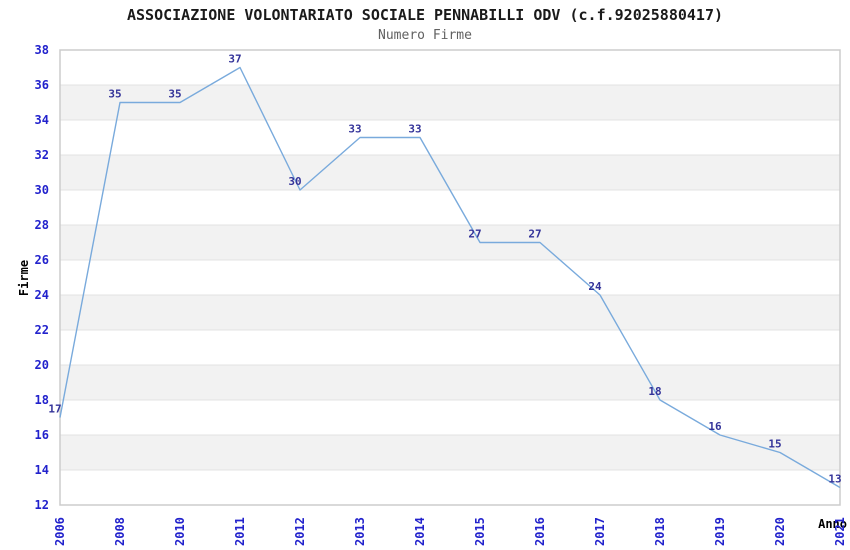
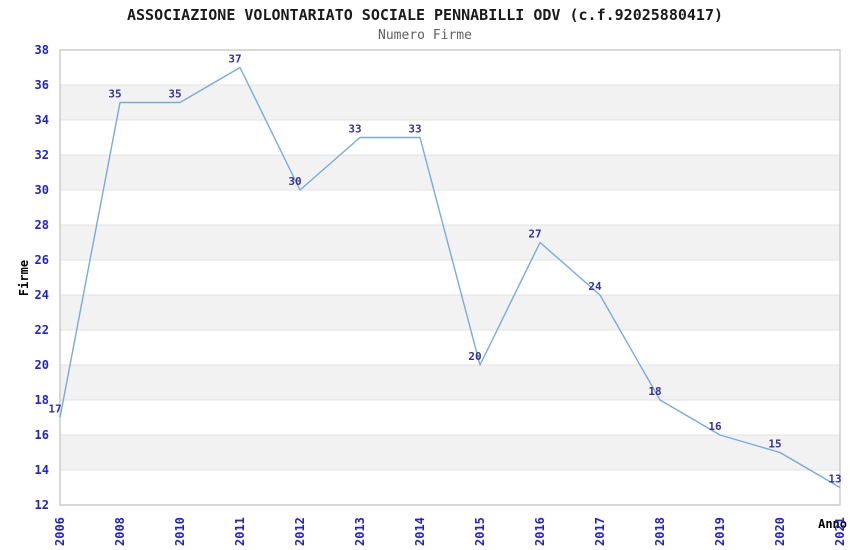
2015: 27 -> 20
